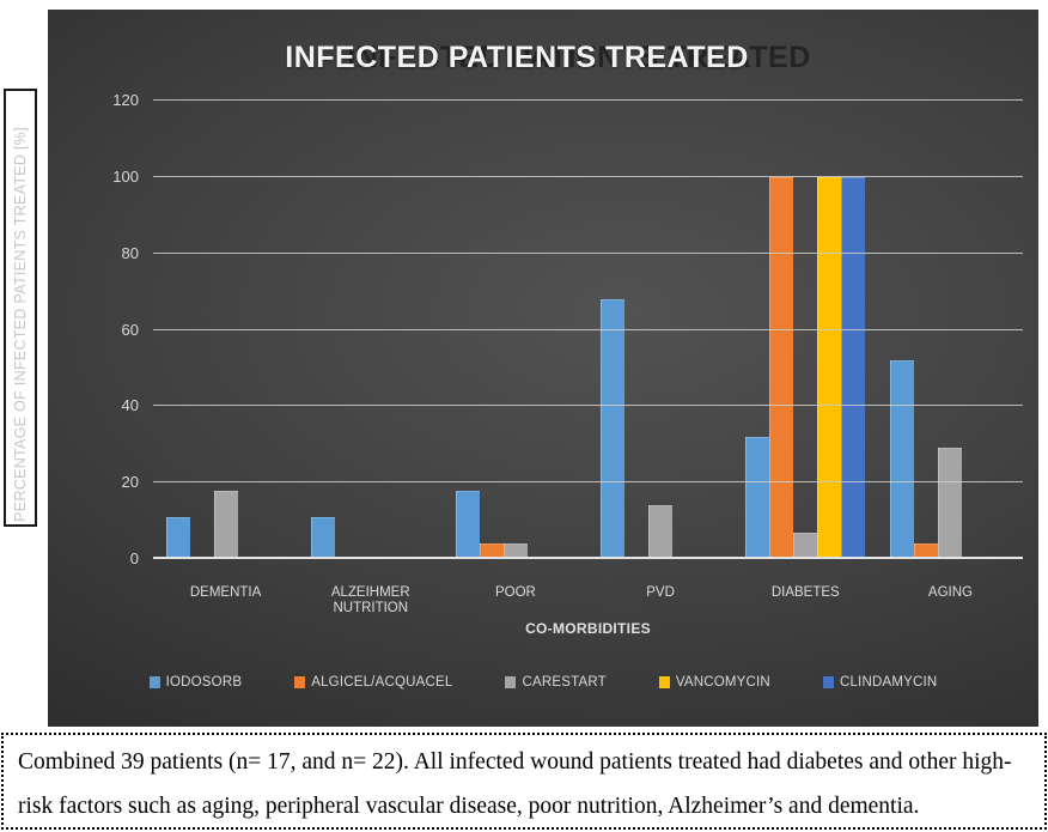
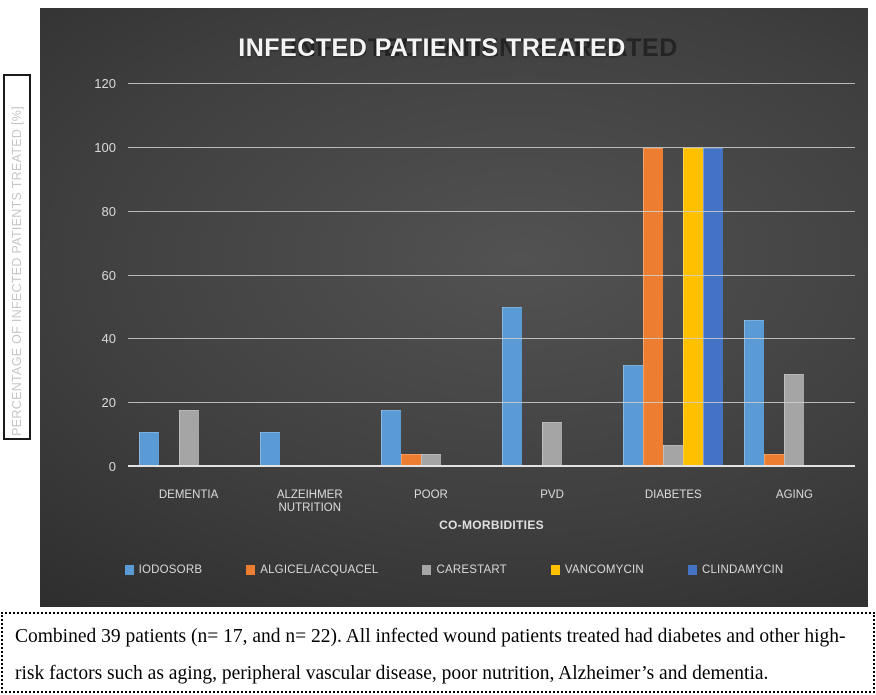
IODOSORB/PVD: 68 -> 50
IODOSORB/AGING: 52 -> 46
